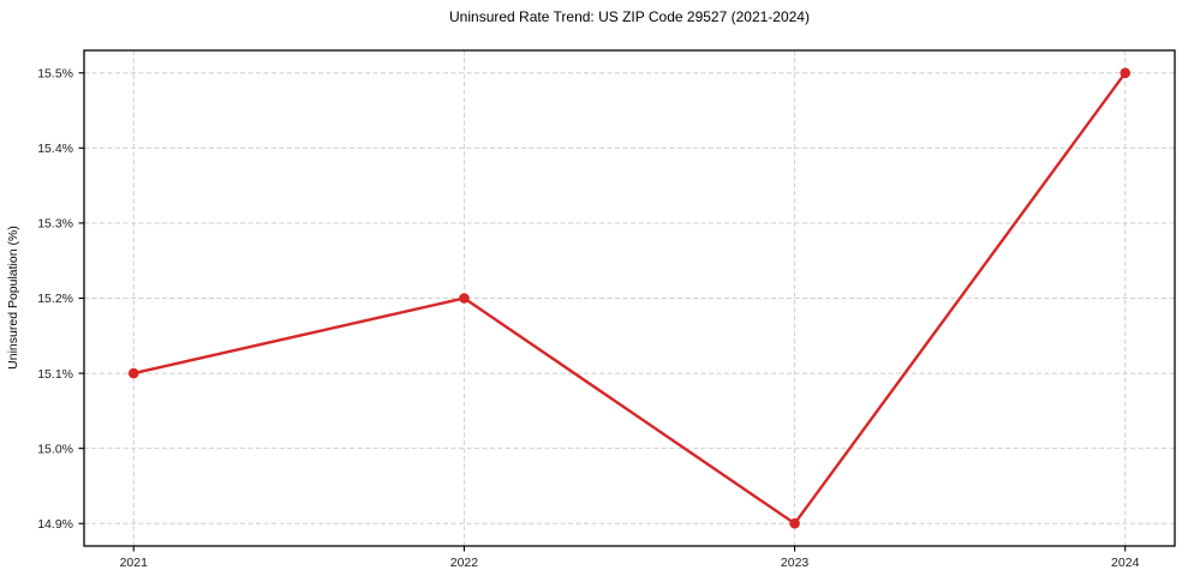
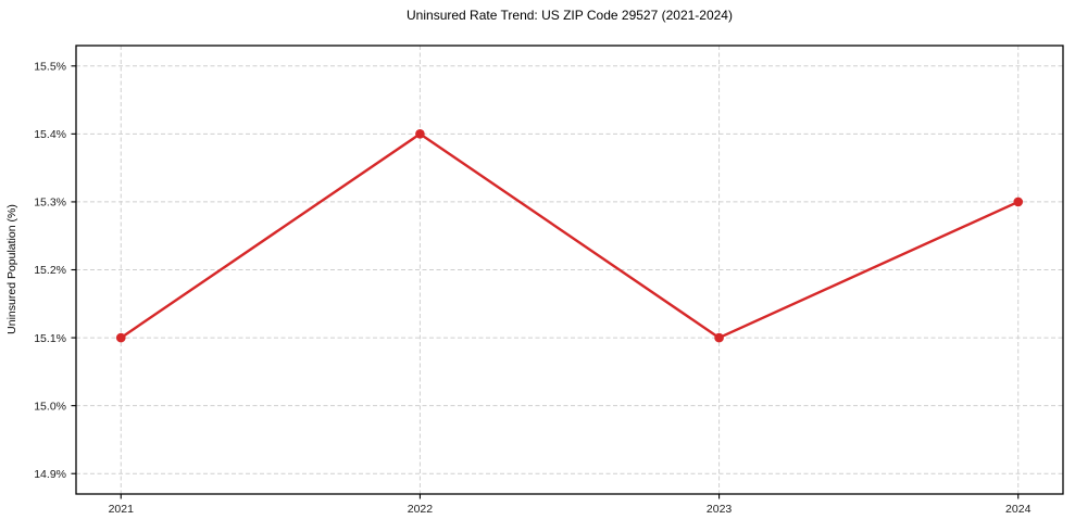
2022: 15.2% -> 15.4%
2023: 14.9% -> 15.1%
2024: 15.5% -> 15.3%
